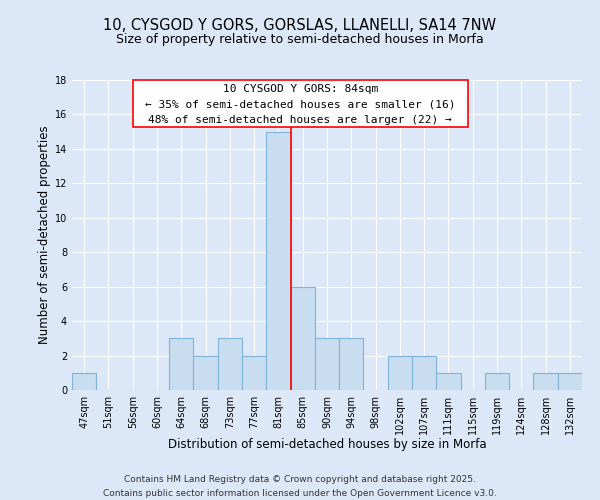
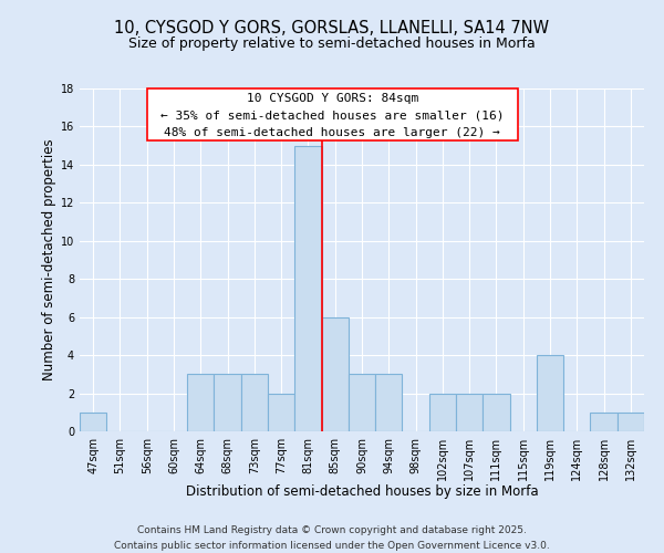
68sqm: 2 -> 3
111sqm: 1 -> 2
119sqm: 1 -> 4
